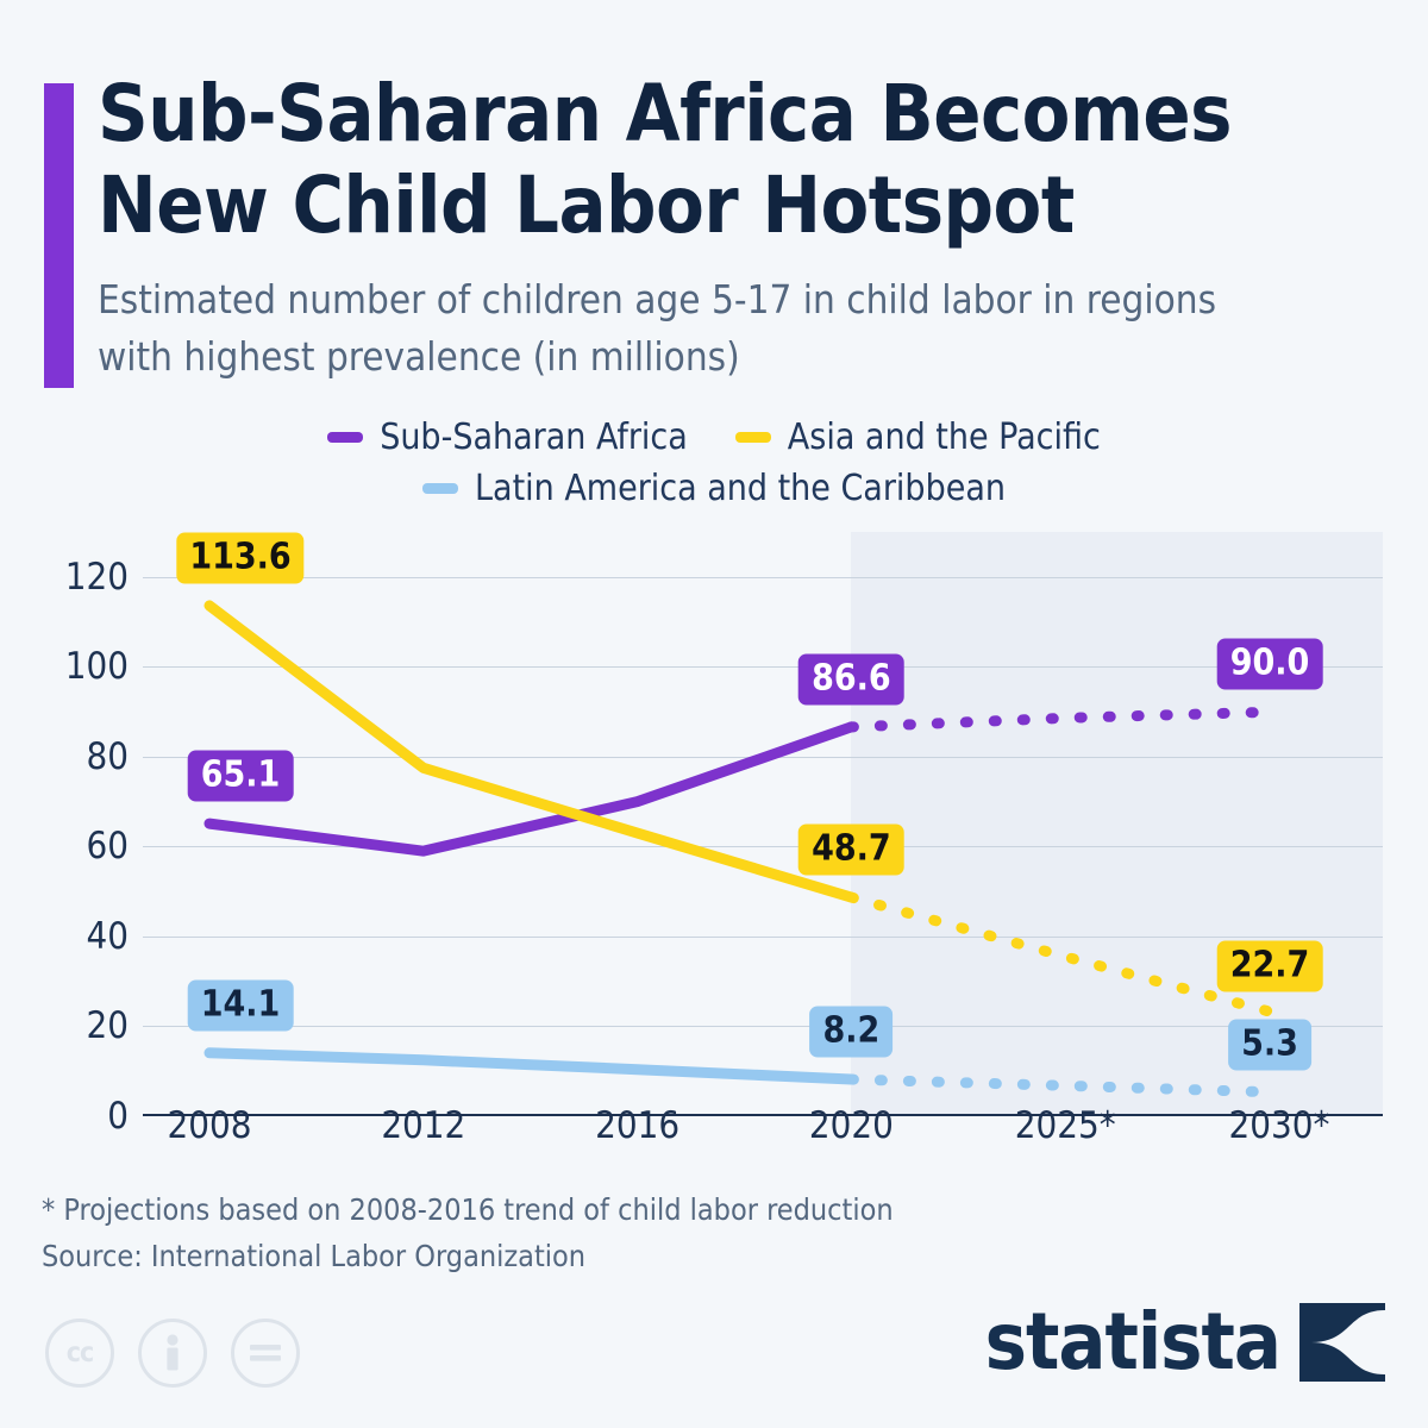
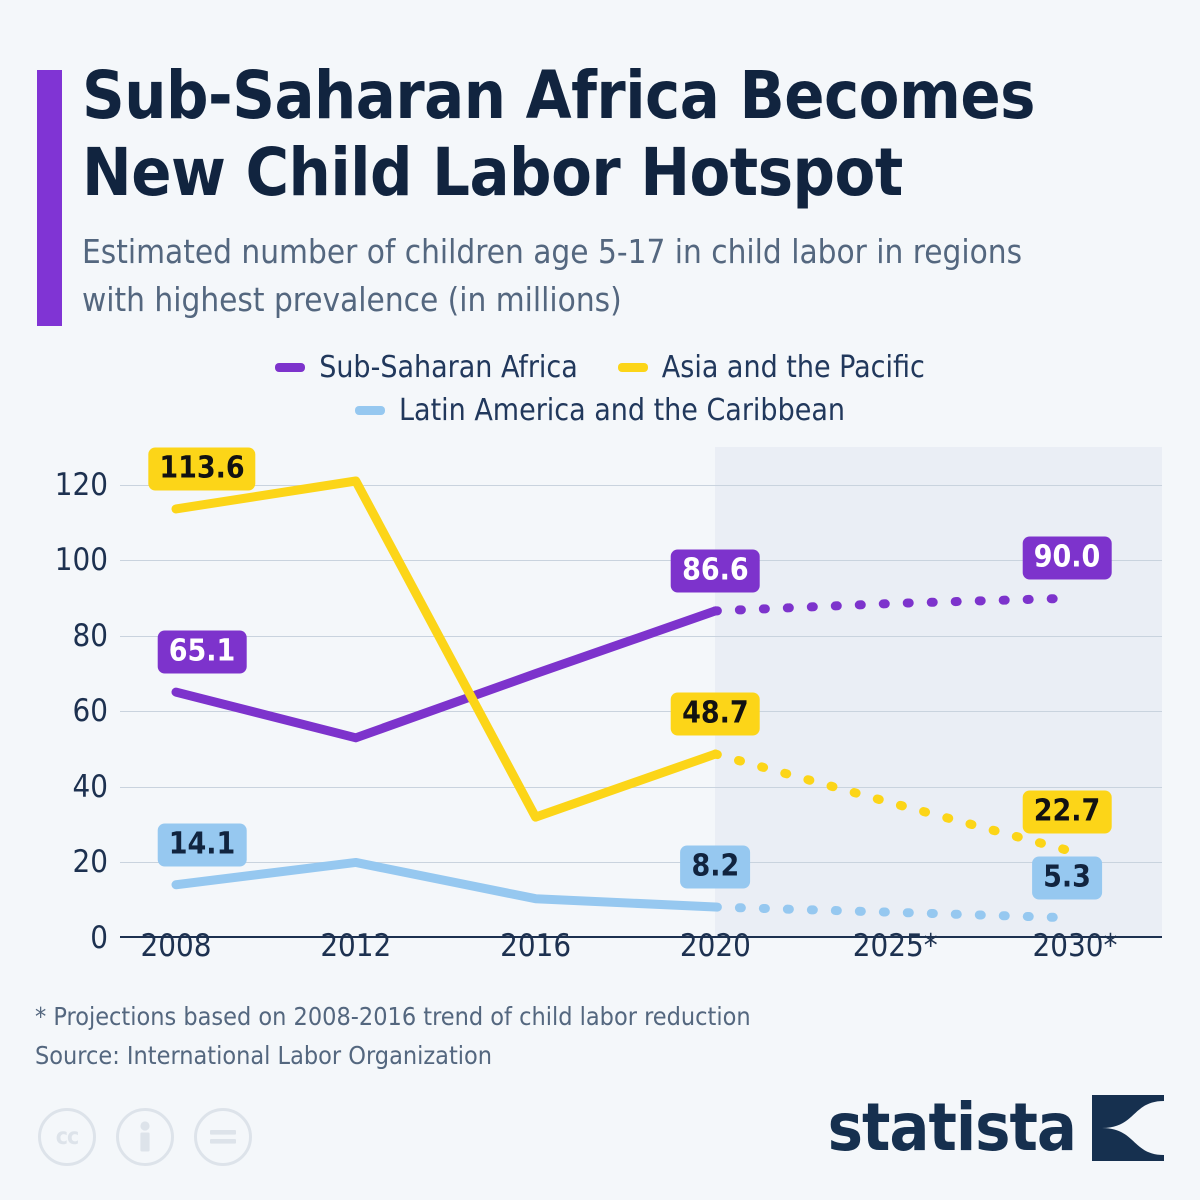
Sub-Saharan Africa/2012: 59 -> 53
Asia and the Pacific/2012: 78 -> 121
Latin America and the Caribbean/2012: 12 -> 20
Asia and the Pacific/2016: 63 -> 32
